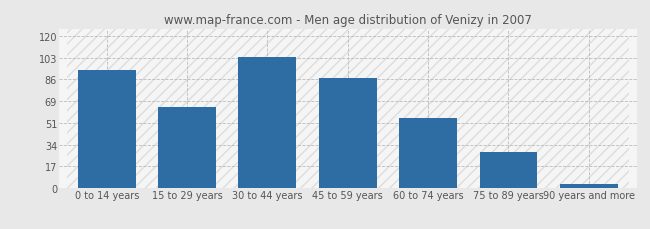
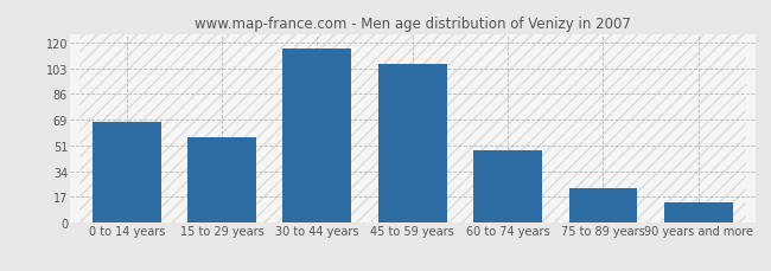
0 to 14 years: 93 -> 67
15 to 29 years: 64 -> 57
30 to 44 years: 104 -> 116
45 to 59 years: 87 -> 106
60 to 74 years: 55 -> 48
75 to 89 years: 28 -> 23
90 years and more: 3 -> 13
